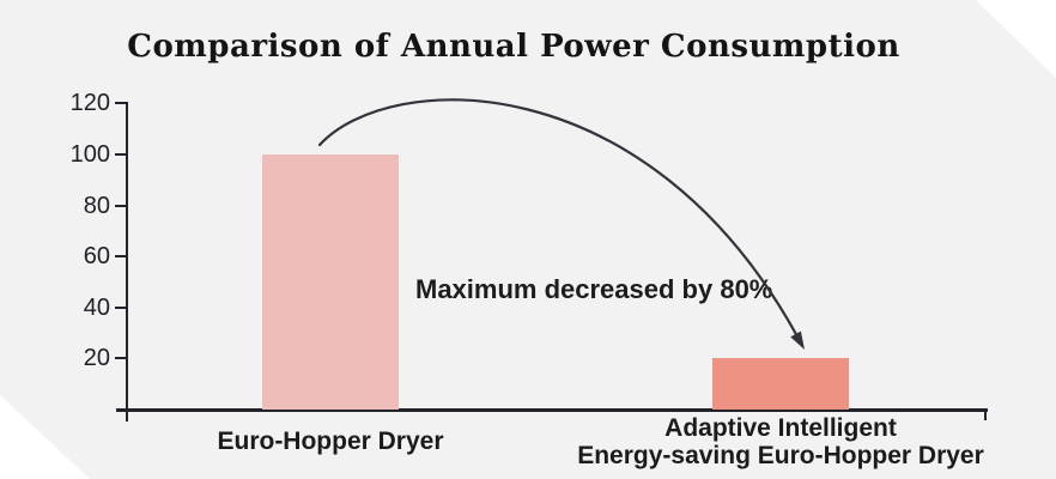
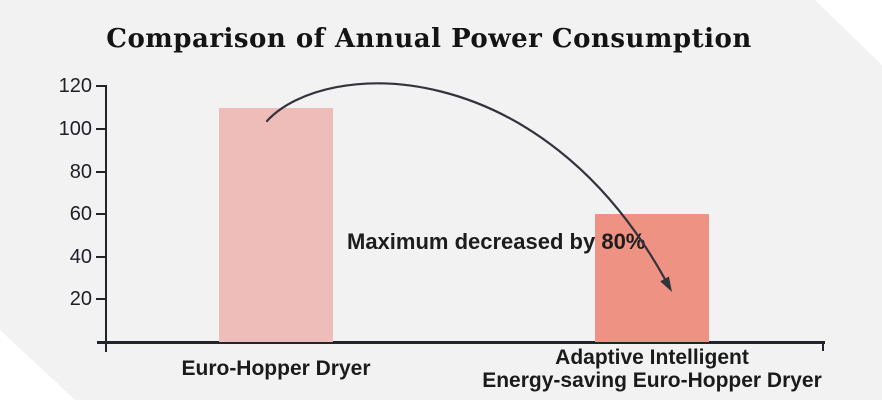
Euro-Hopper Dryer: 100 -> 110
Adaptive Intelligent Energy-saving Euro-Hopper Dryer: 20 -> 60
